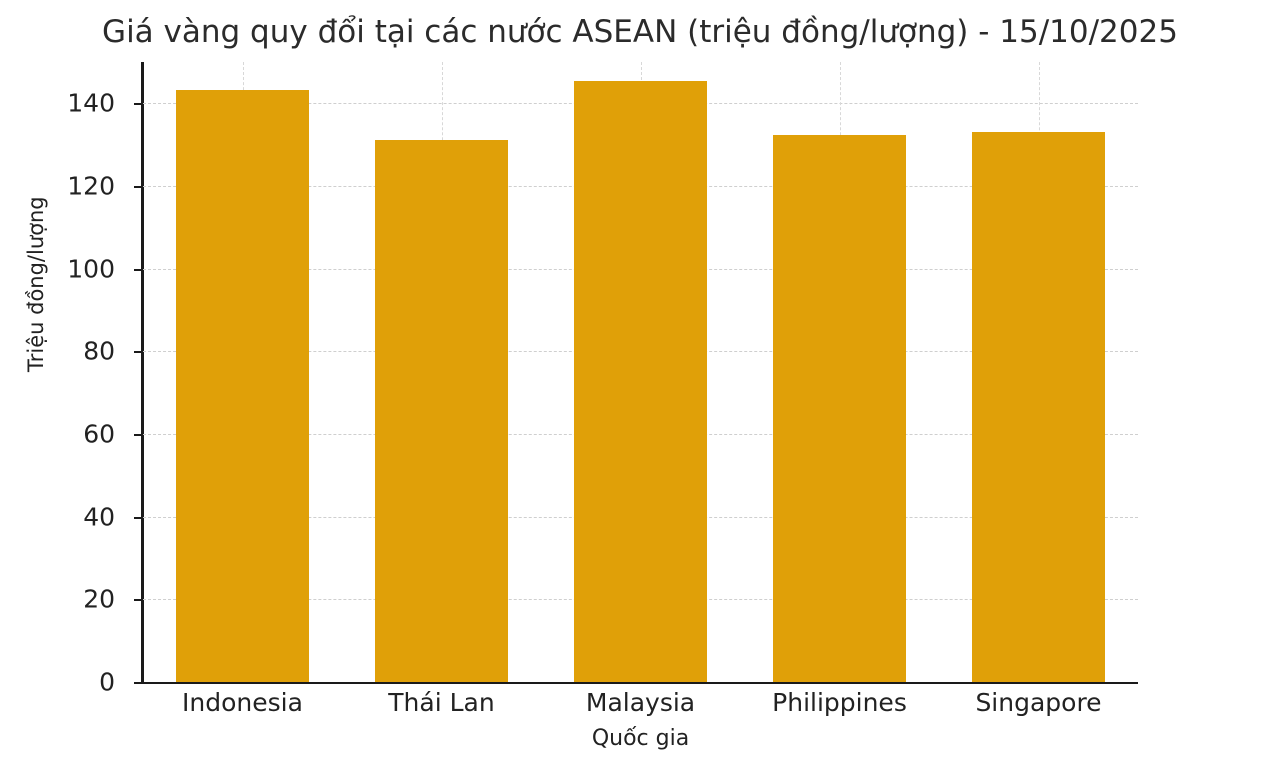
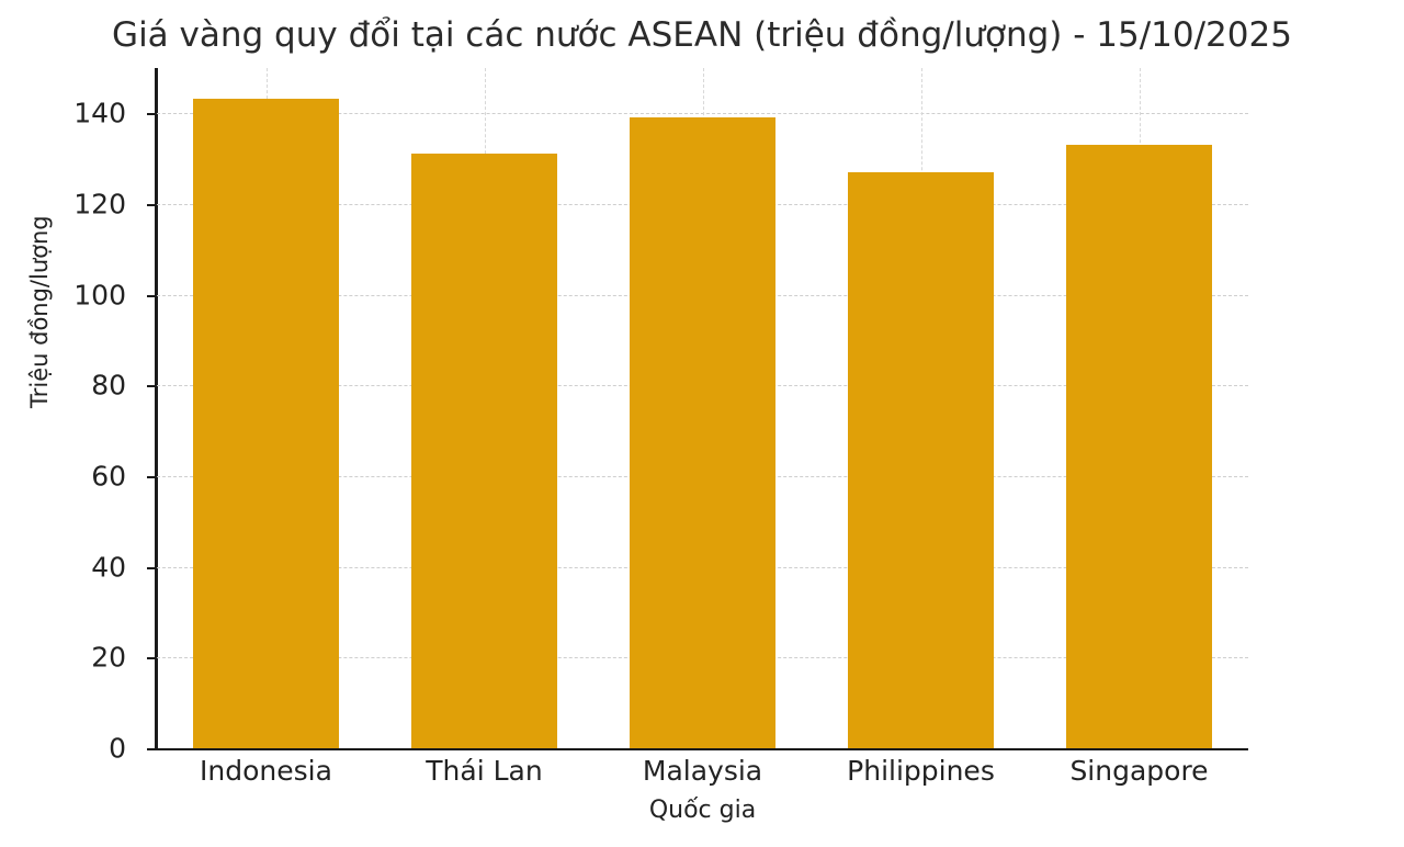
Malaysia: 146 -> 139
Philippines: 132 -> 127
